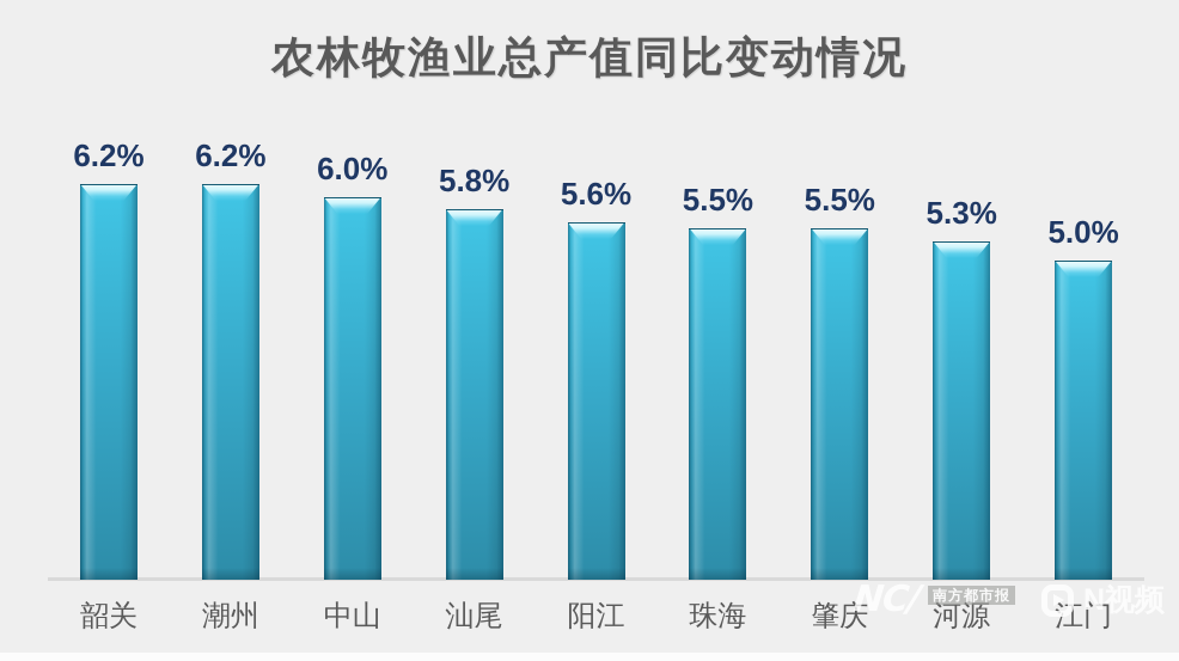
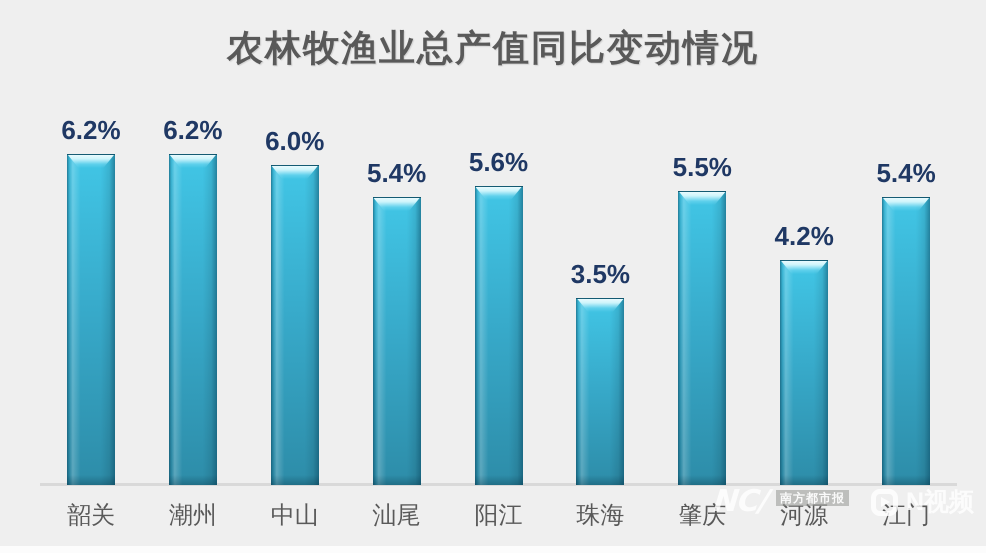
汕尾: 5.8% -> 5.4%
珠海: 5.5% -> 3.5%
河源: 5.3% -> 4.2%
江门: 5.0% -> 5.4%
